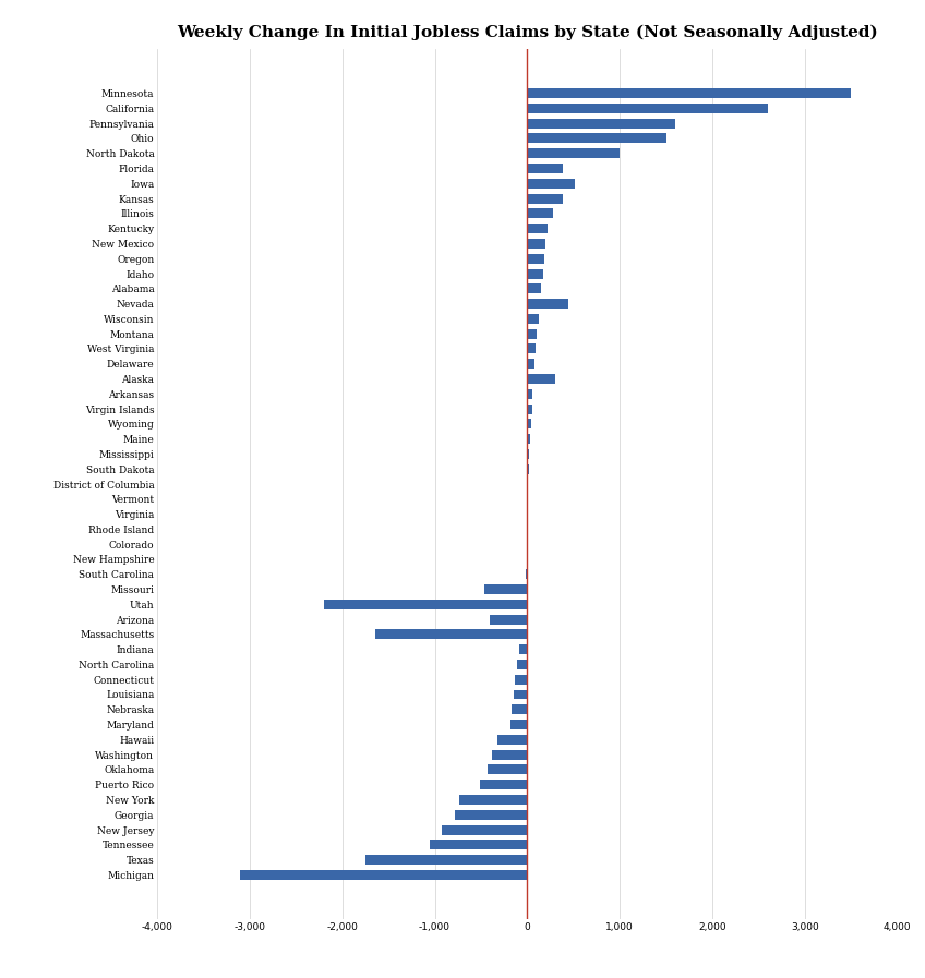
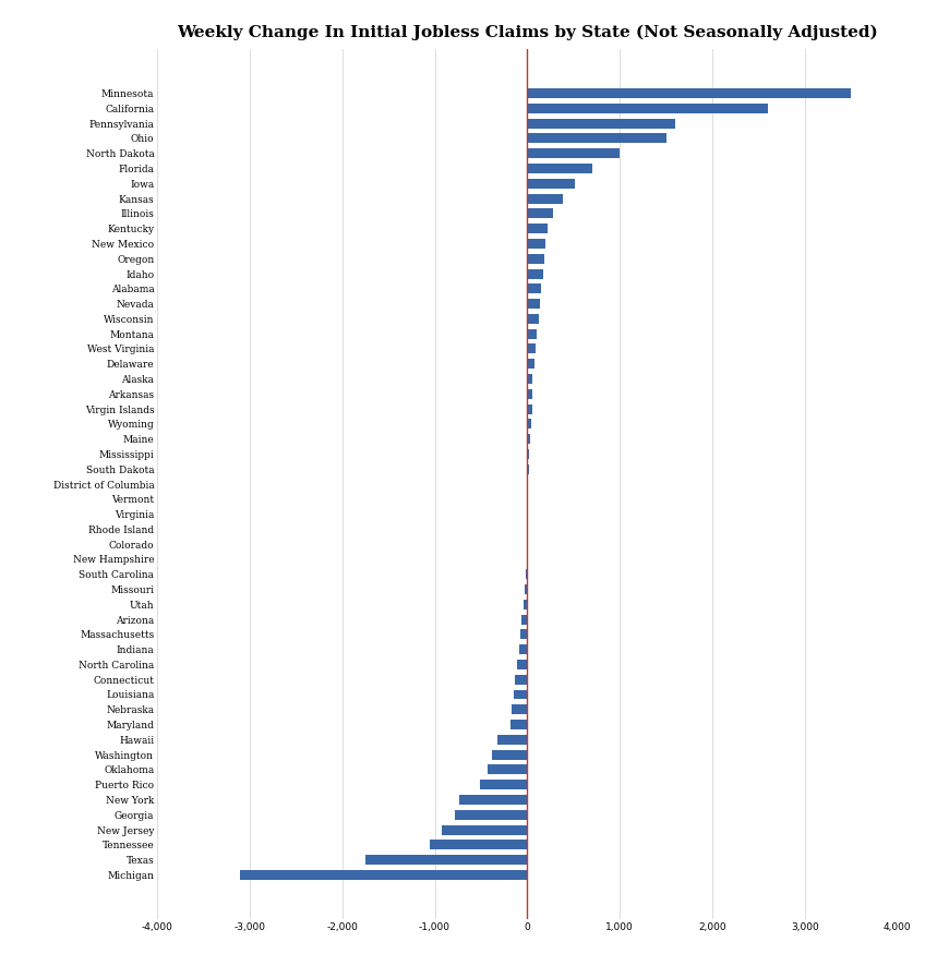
Florida: 380 -> 700
Nevada: 440 -> 140
Alaska: 300 -> 50
Missouri: -460 -> -30
Utah: -2,200 -> -40
Arizona: -400 -> -60
Massachusetts: -1,640 -> -80
